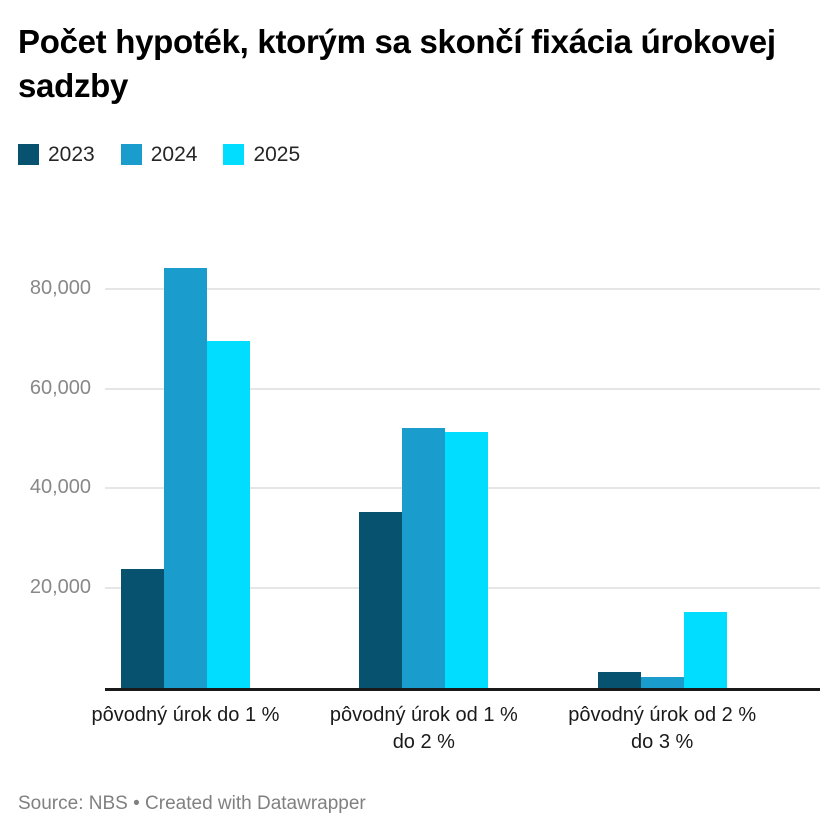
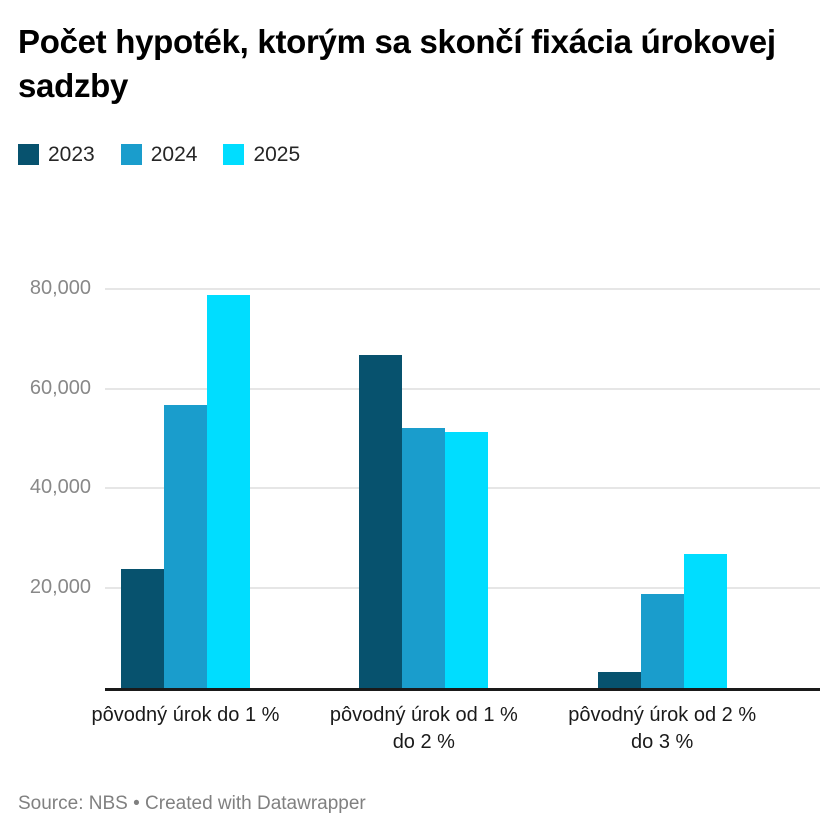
2024/pôvodný úrok do 1 %: 84000 -> 57000
2025/pôvodný úrok do 1 %: 70000 -> 79000
2023/pôvodný úrok od 1 % do 2 %: 35000 -> 67000
2024/pôvodný úrok od 2 % do 3 %: 2000 -> 19000
2025/pôvodný úrok od 2 % do 3 %: 15000 -> 27000
